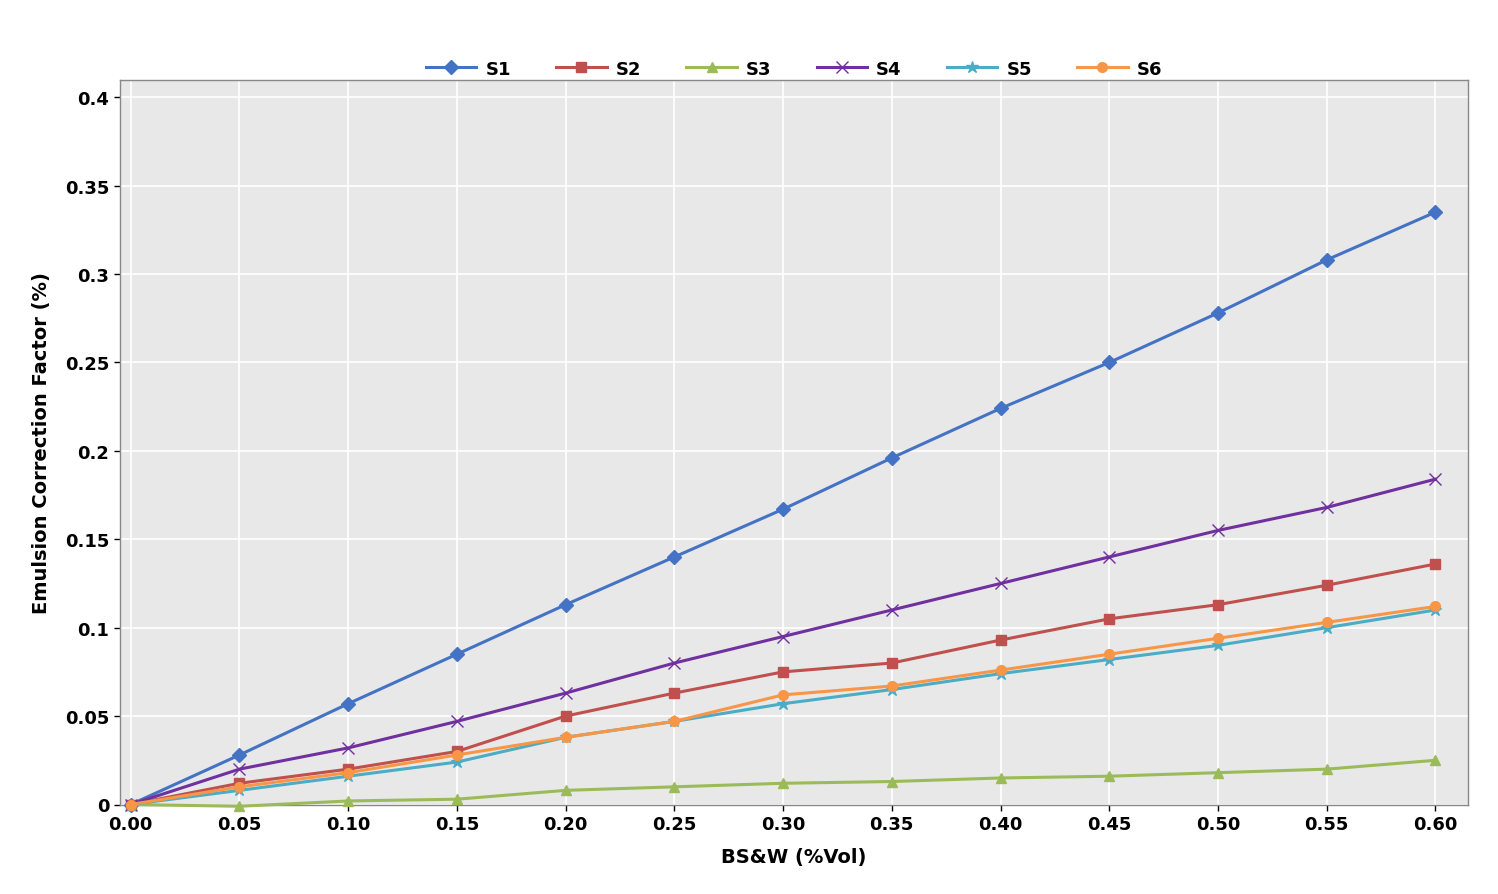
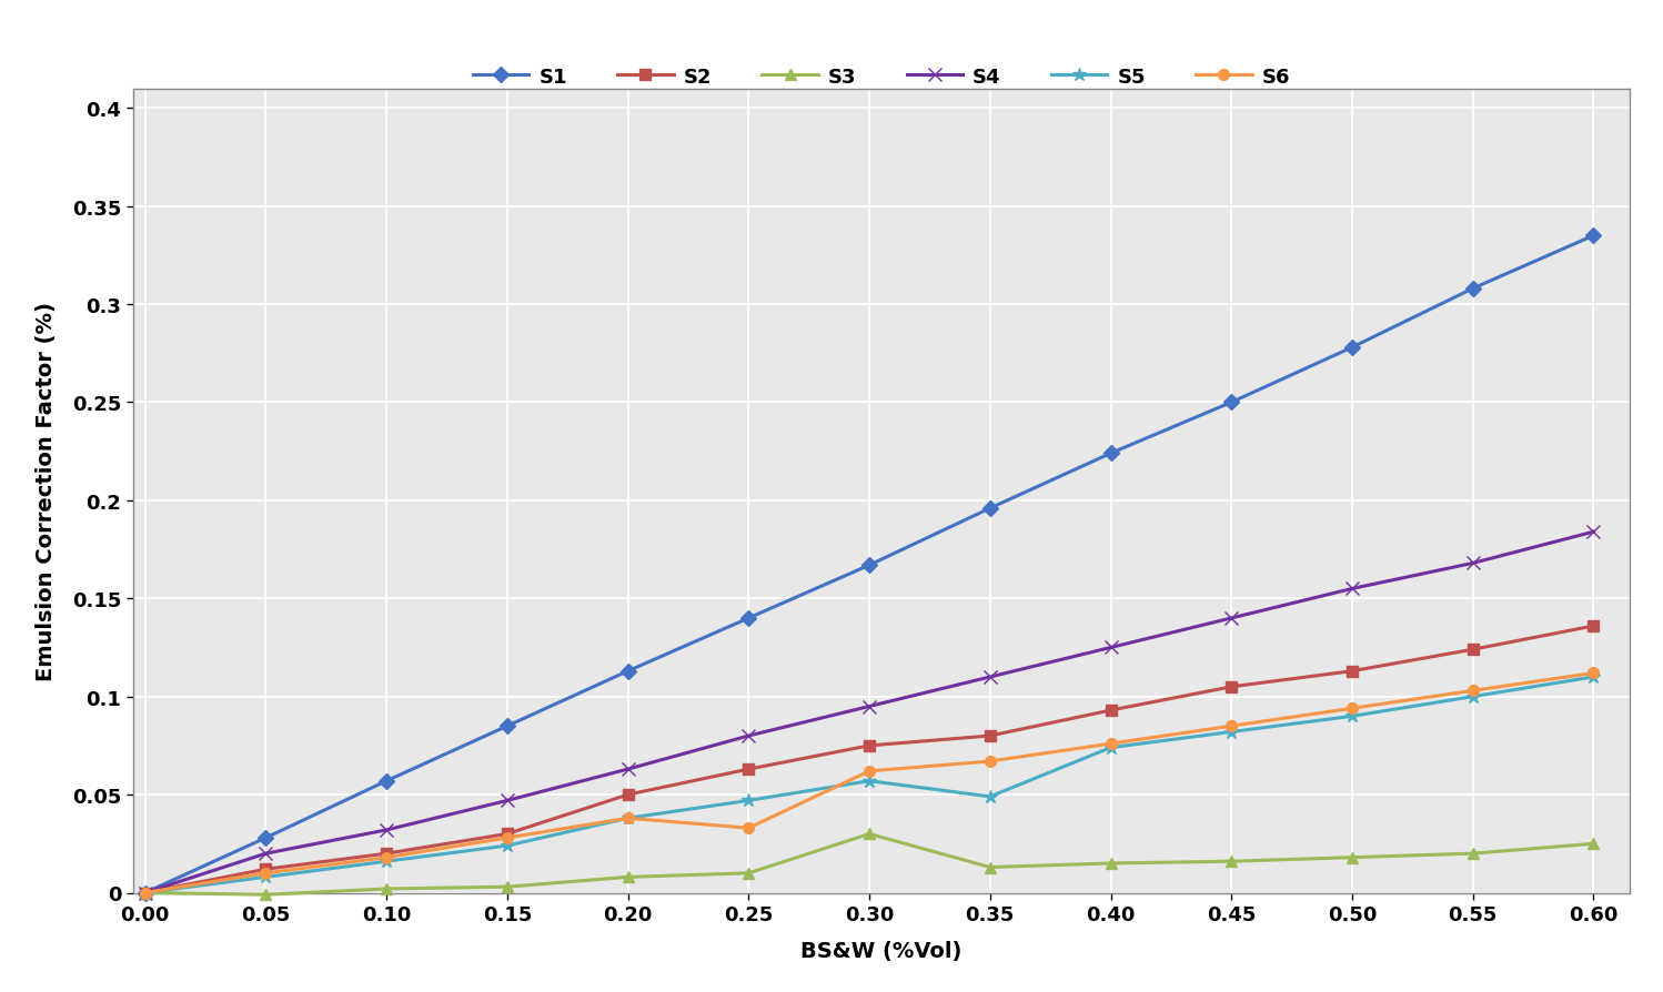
S6/0.25: 0.047 -> 0.033
S3/0.30: 0.012 -> 0.030
S5/0.35: 0.065 -> 0.049
